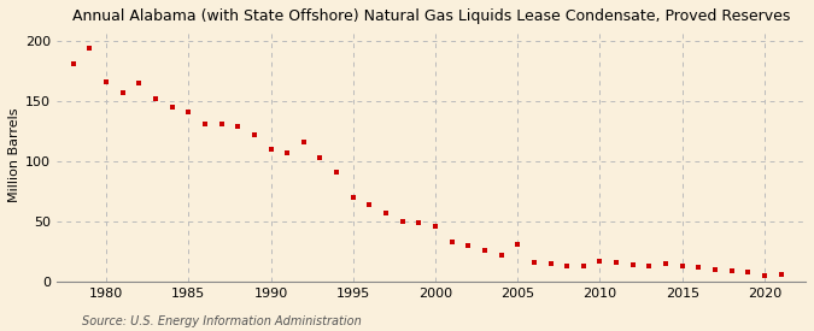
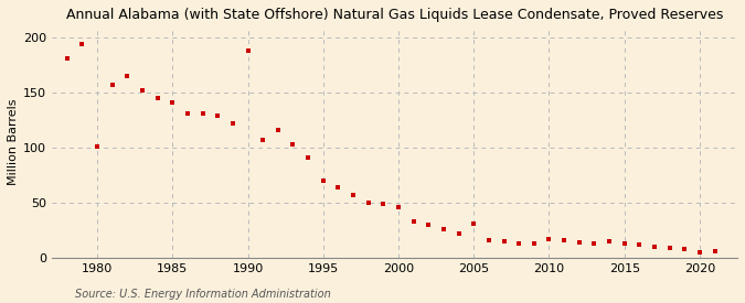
1980: 166 -> 101
1990: 110 -> 188
